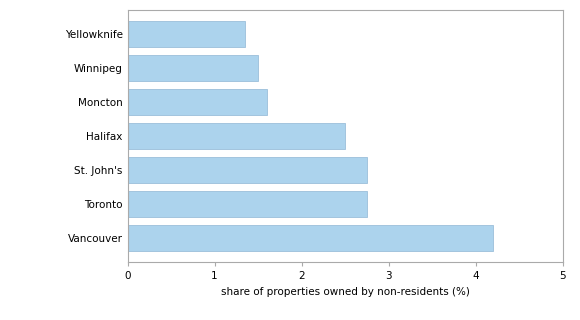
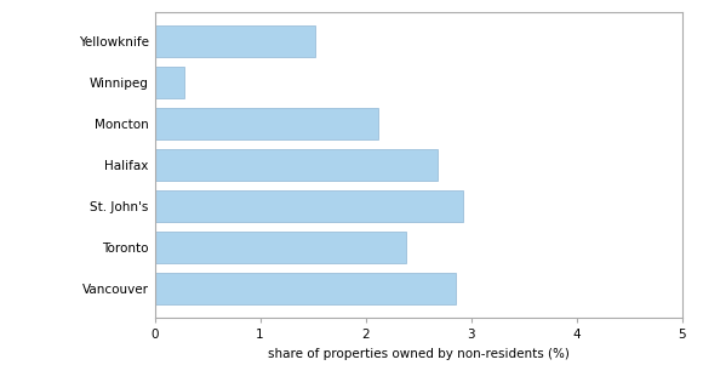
Yellowknife: 1.35 -> 1.52
Winnipeg: 1.50 -> 0.28
Moncton: 1.60 -> 2.12
Halifax: 2.50 -> 2.68
St. John's: 2.75 -> 2.92
Toronto: 2.75 -> 2.38
Vancouver: 4.20 -> 2.86
